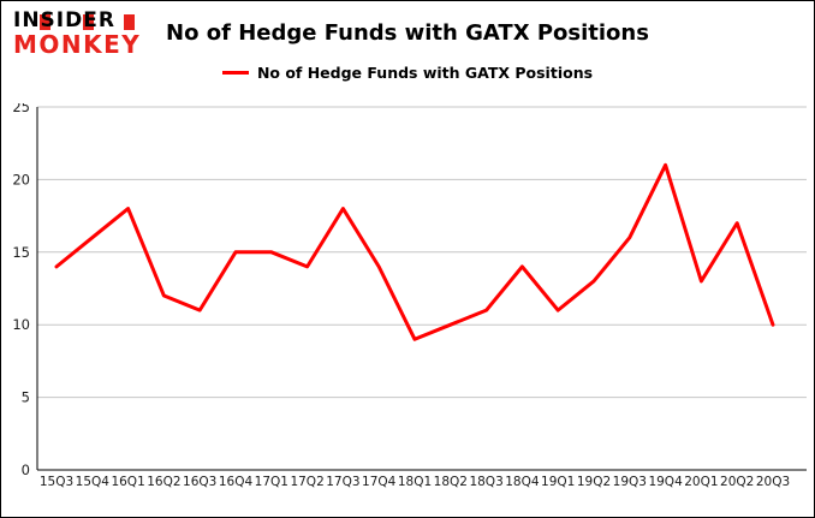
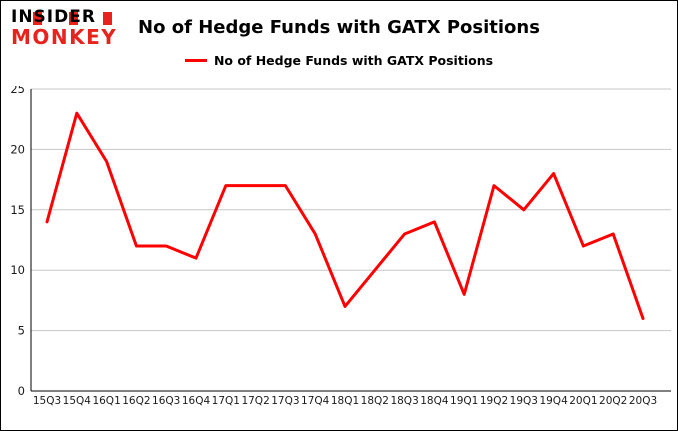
15Q4: 16 -> 23
16Q1: 18 -> 19
16Q3: 11 -> 12
16Q4: 15 -> 11
17Q1: 15 -> 17
17Q2: 14 -> 17
17Q3: 18 -> 17
17Q4: 14 -> 13
18Q1: 9 -> 7
18Q3: 11 -> 13
19Q1: 11 -> 8
19Q2: 13 -> 17
19Q3: 16 -> 15
19Q4: 21 -> 18
20Q1: 13 -> 12
20Q2: 17 -> 13
20Q3: 10 -> 6
